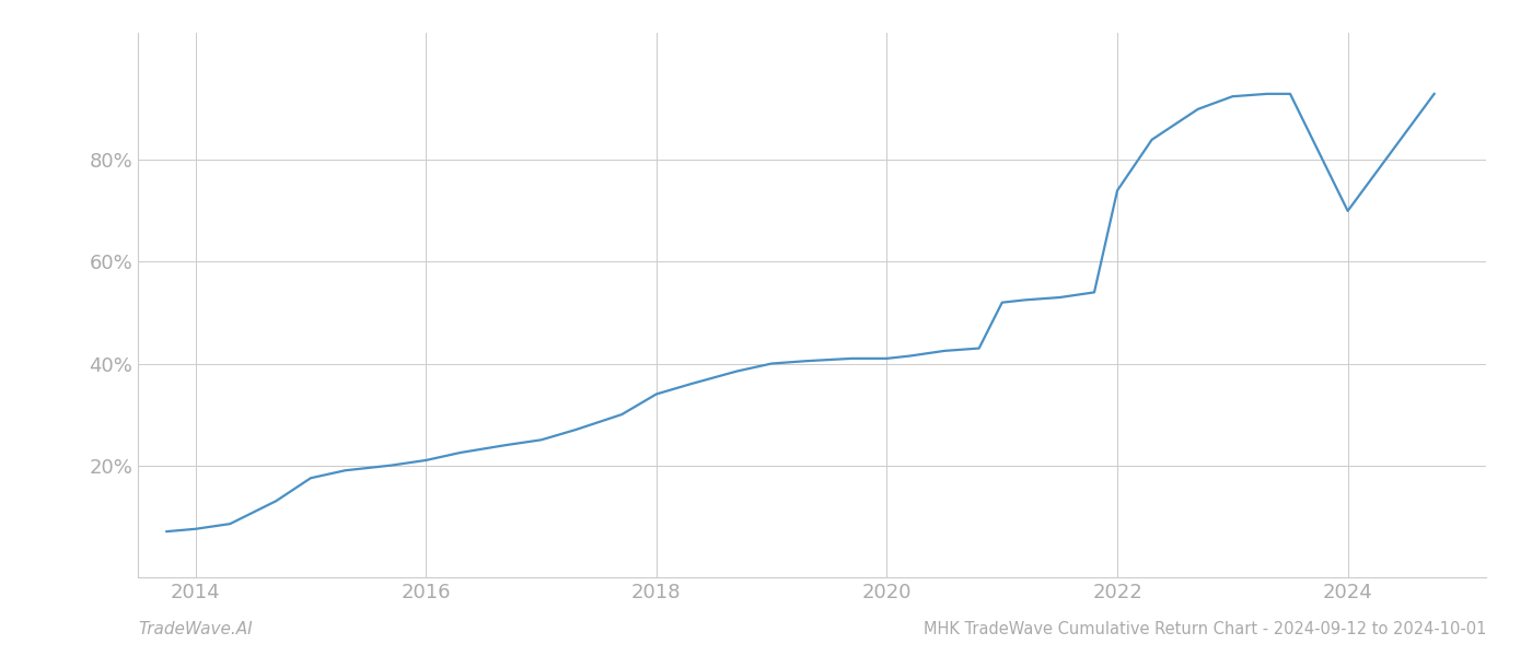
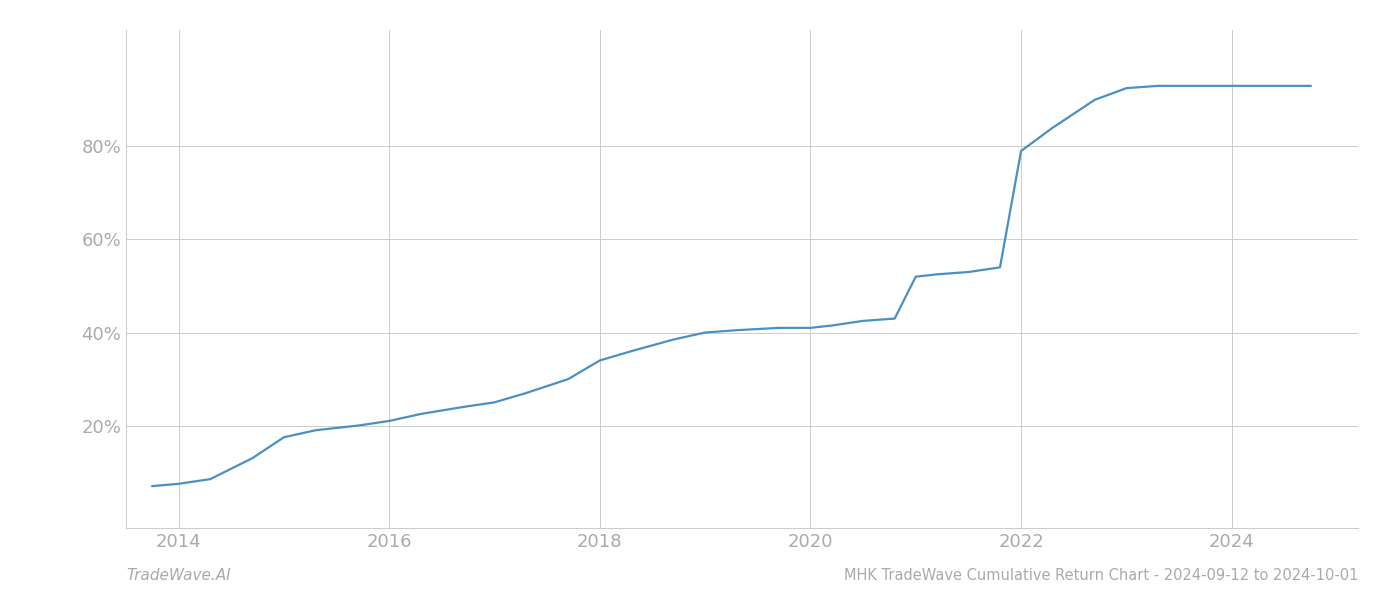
2022: 74.0% -> 79.0%
2024: 70.0% -> 93.0%
